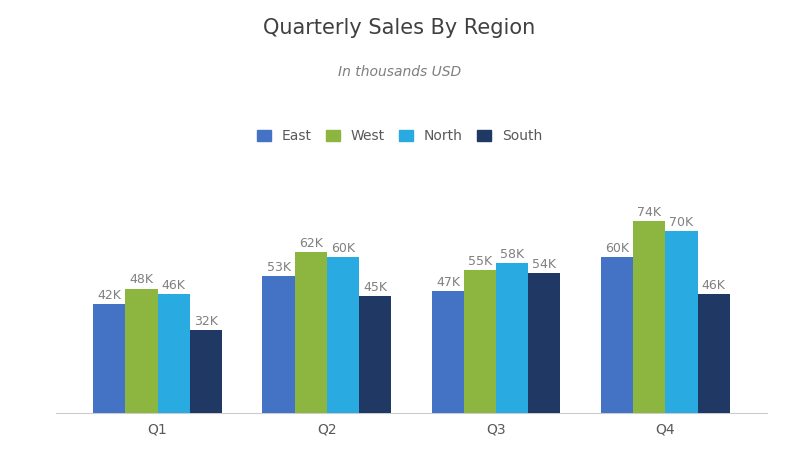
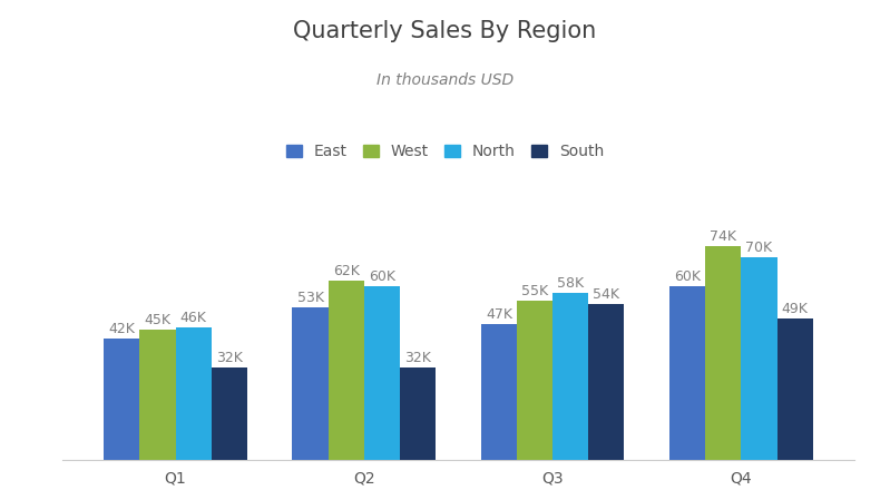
West/Q1: 48K -> 45K
South/Q2: 45K -> 32K
South/Q4: 46K -> 49K
